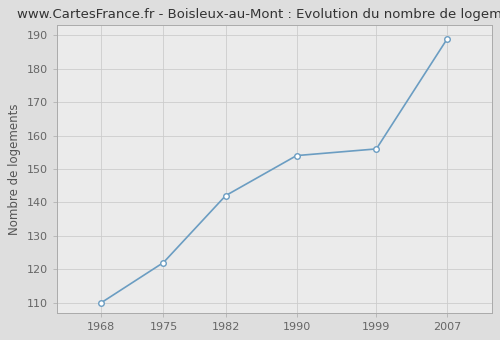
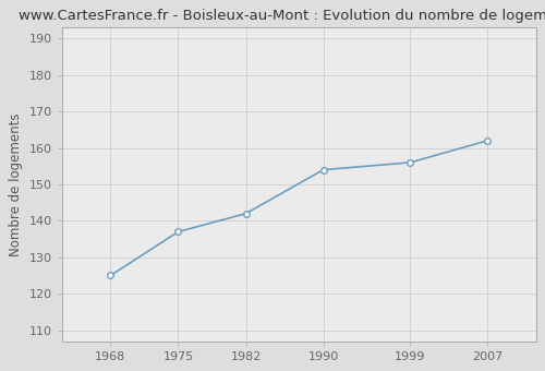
1968: 110 -> 125
1975: 122 -> 137
2007: 189 -> 162
